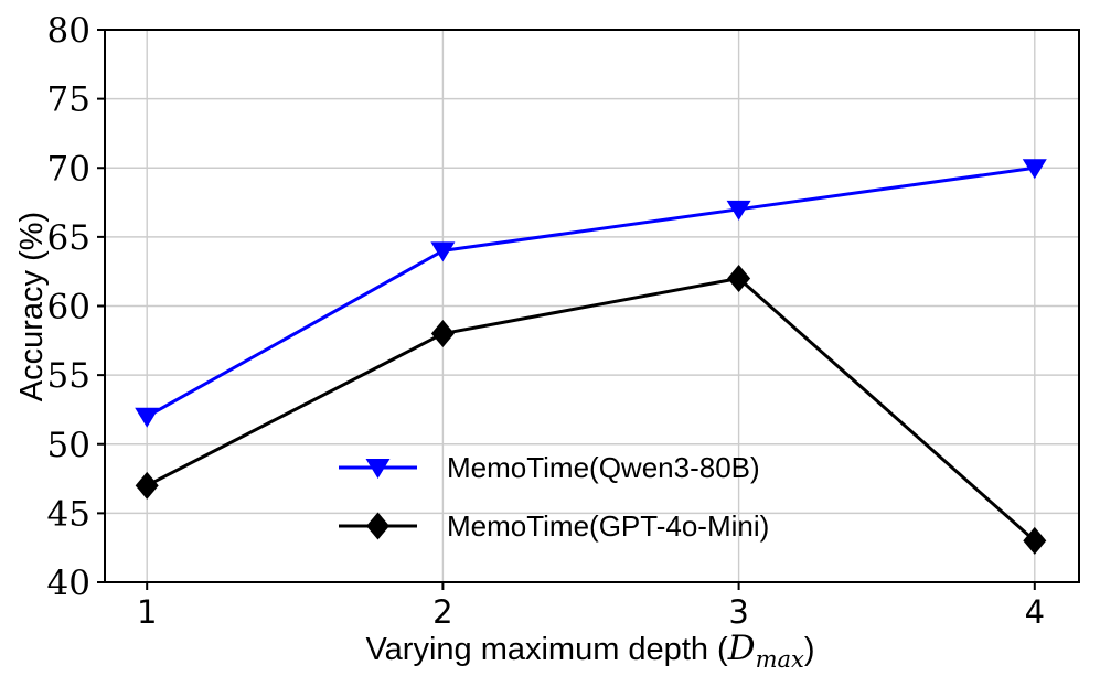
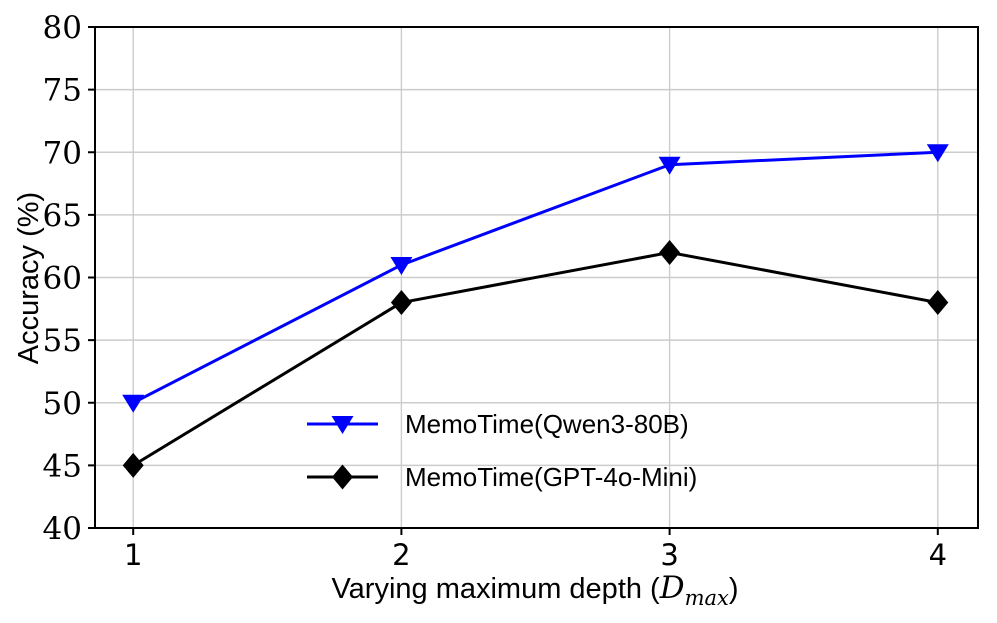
MemoTime(Qwen3-80B)/1: 52 -> 50
MemoTime(GPT-4o-Mini)/1: 47 -> 45
MemoTime(Qwen3-80B)/2: 64 -> 61
MemoTime(Qwen3-80B)/3: 67 -> 69
MemoTime(GPT-4o-Mini)/4: 43 -> 58
